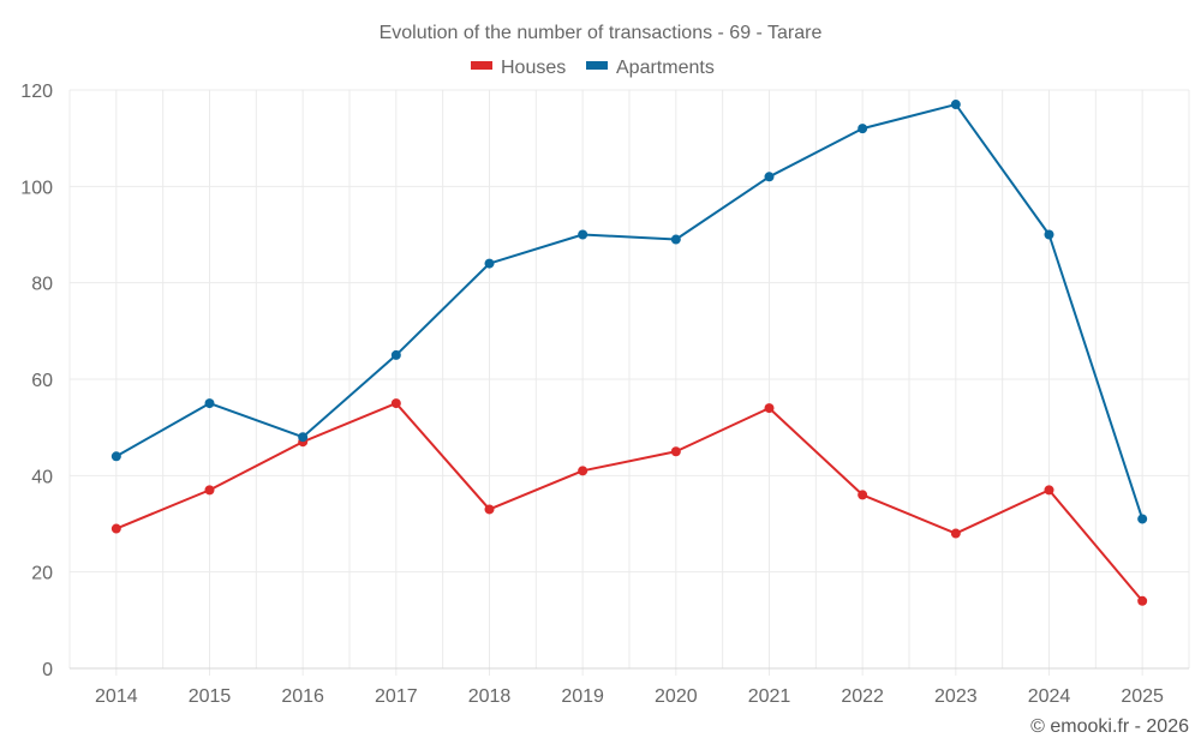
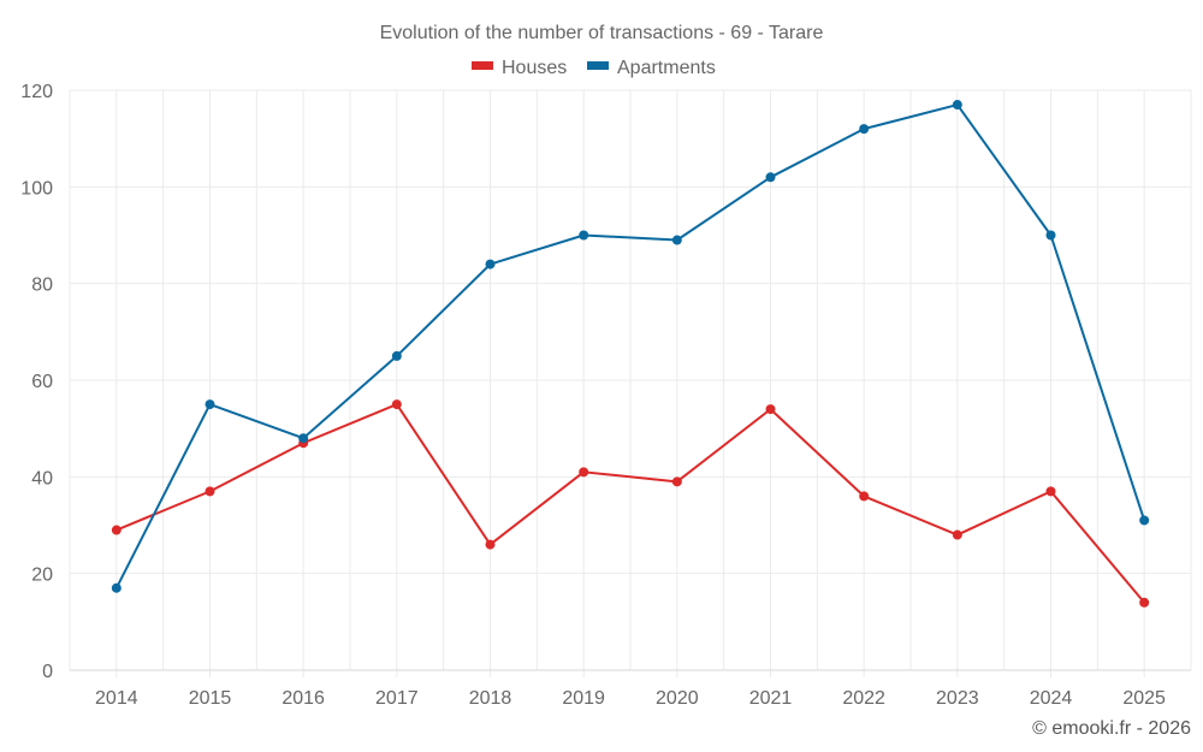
Apartments/2014: 44 -> 17
Houses/2018: 33 -> 26
Houses/2020: 45 -> 39
